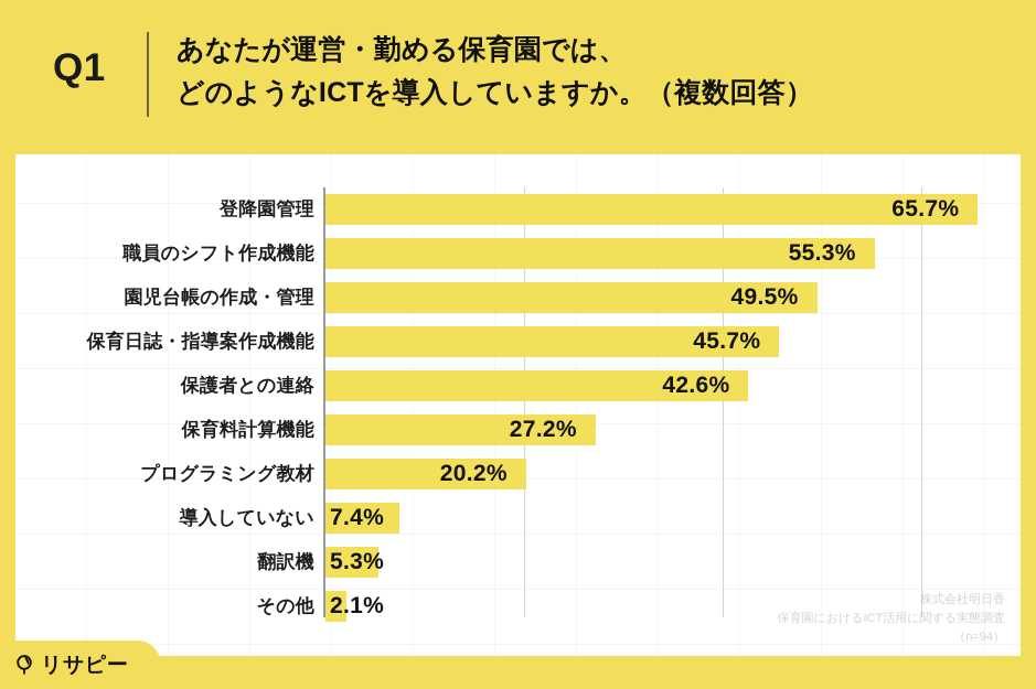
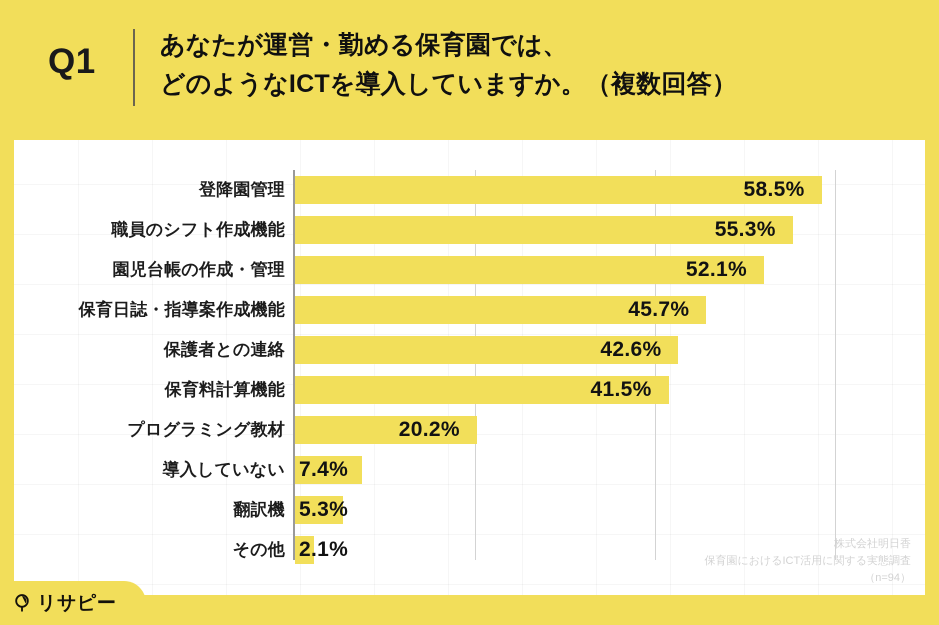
登降園管理: 65.7% -> 58.5%
園児台帳の作成・管理: 49.5% -> 52.1%
保育料計算機能: 27.2% -> 41.5%
